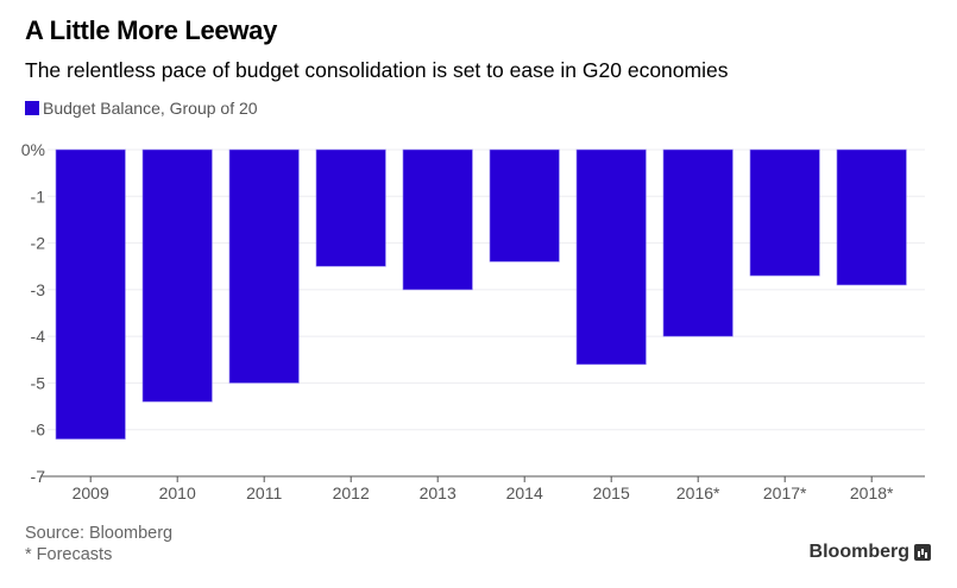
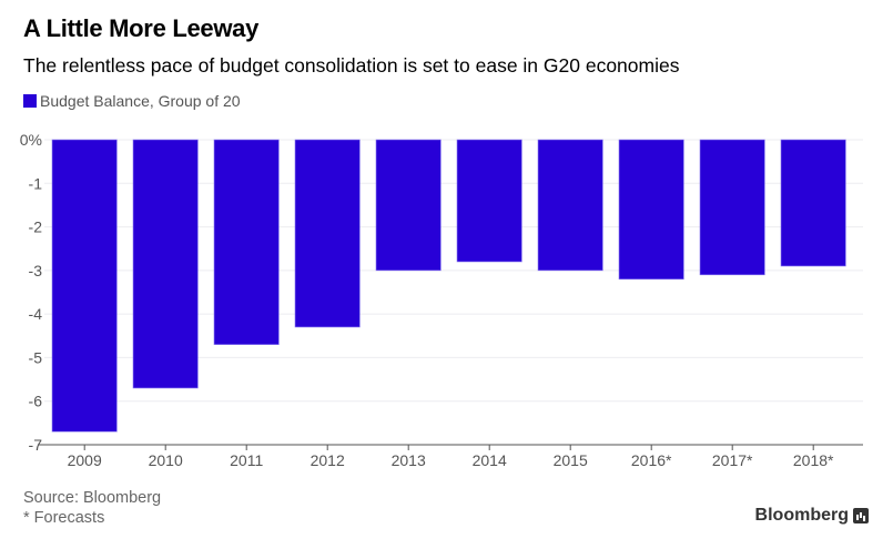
2009: -6.2% -> -6.7%
2010: -5.4% -> -5.7%
2011: -5.0% -> -4.7%
2012: -2.5% -> -4.3%
2014: -2.4% -> -2.8%
2015: -4.6% -> -3.0%
2016*: -4.0% -> -3.2%
2017*: -2.7% -> -3.1%
